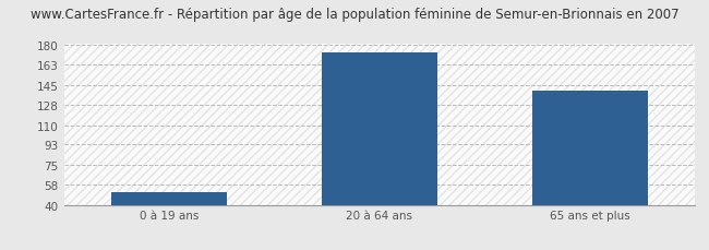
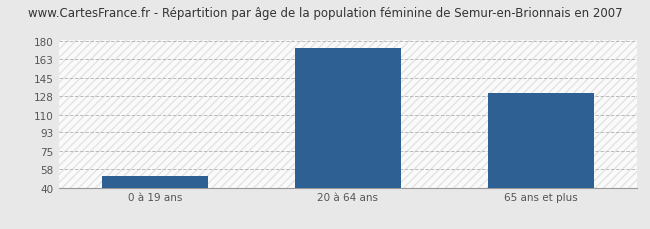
65 ans et plus: 140 -> 131
